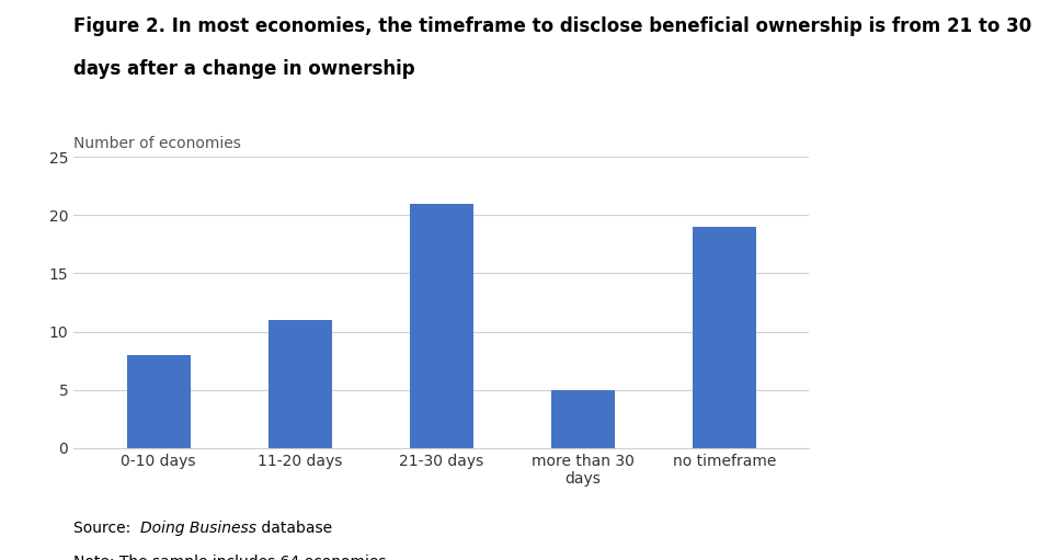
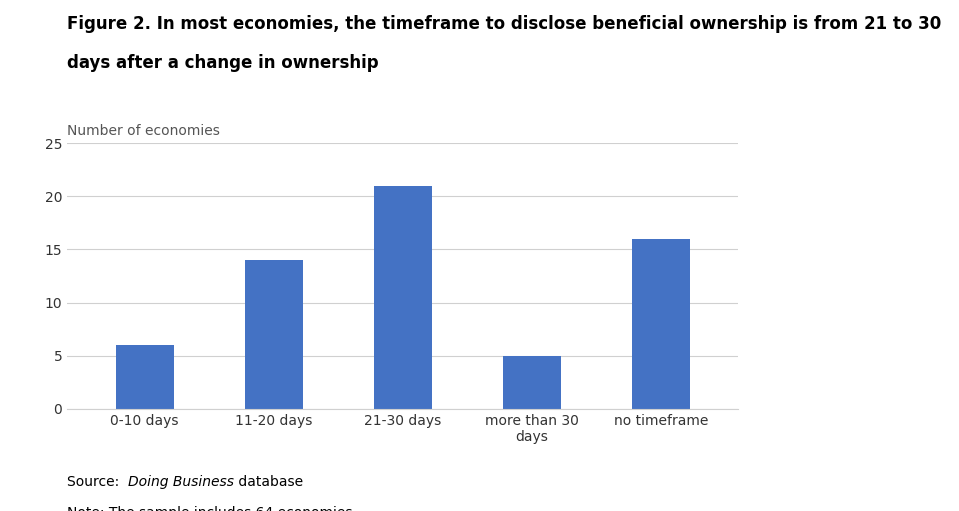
0-10 days: 8 -> 6
11-20 days: 11 -> 14
no timeframe: 19 -> 16
